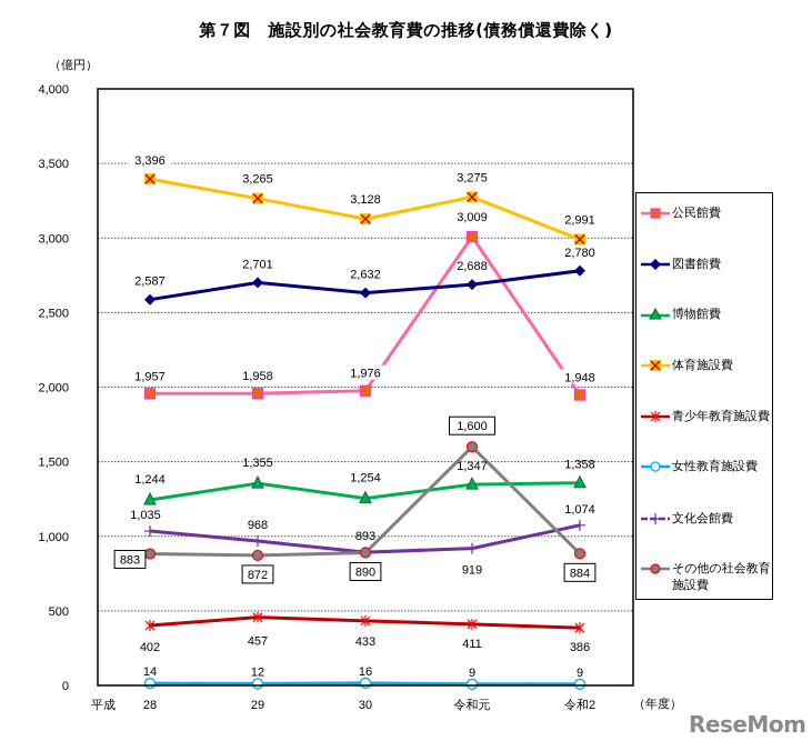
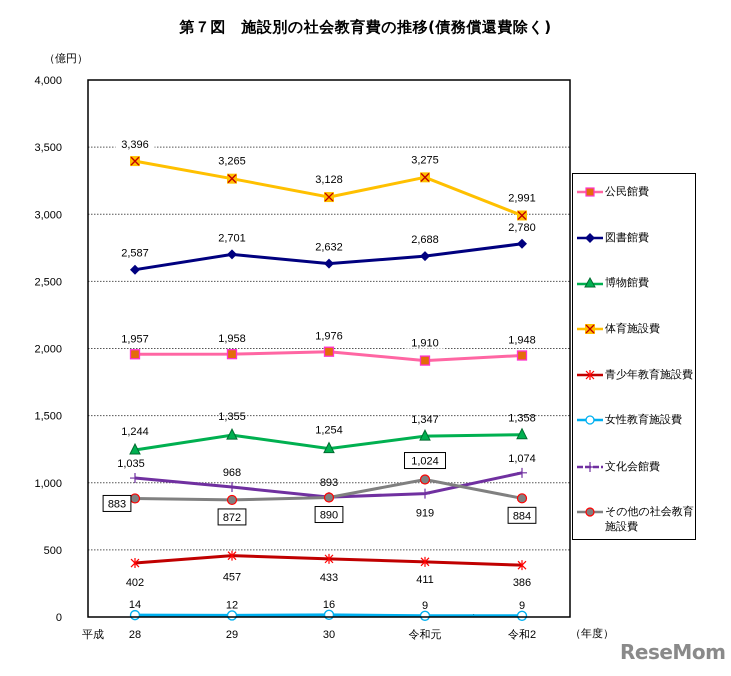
公民館費/令和元: 3,009 -> 1,910
その他の社会教育施設費/令和元: 1,600 -> 1,024
